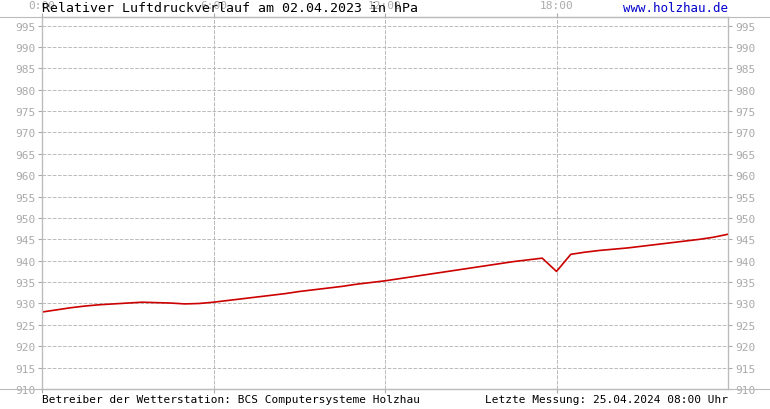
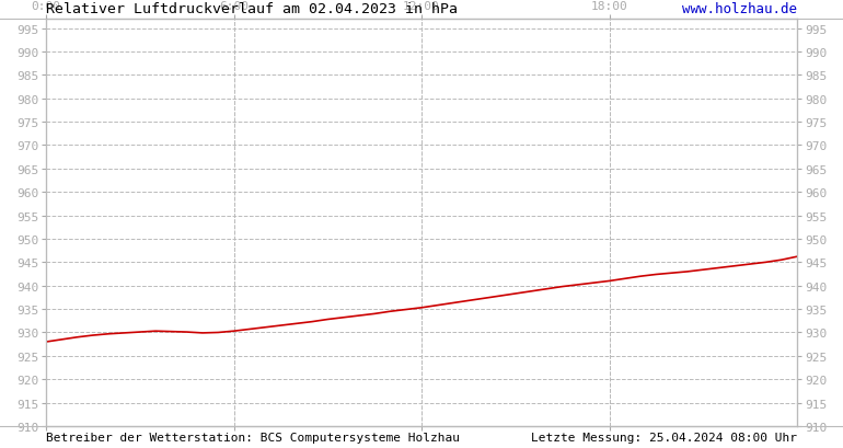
18:00: 937.5 -> 941.0
